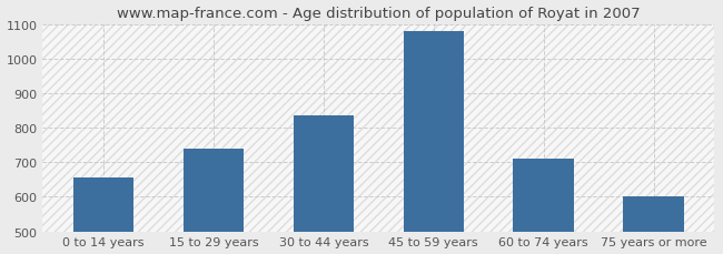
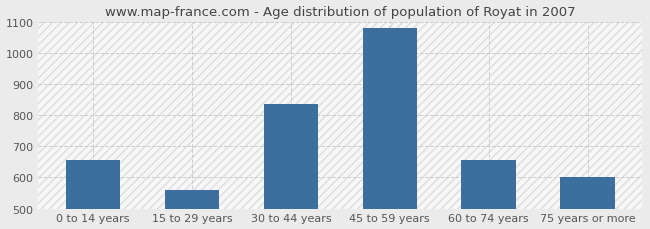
15 to 29 years: 740 -> 560
60 to 74 years: 710 -> 655
